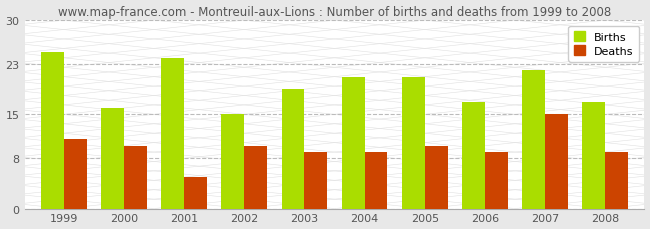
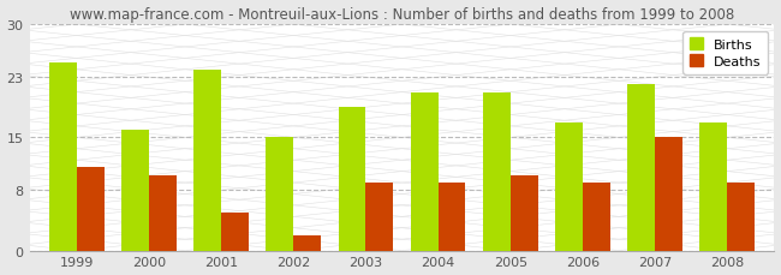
Deaths/2002: 10 -> 2
